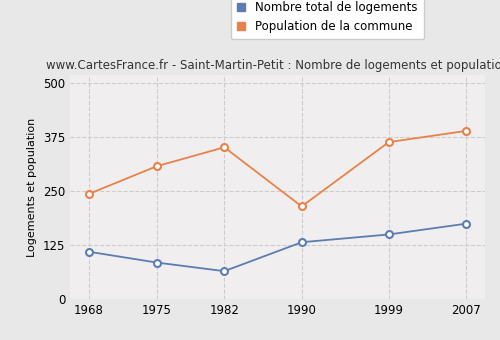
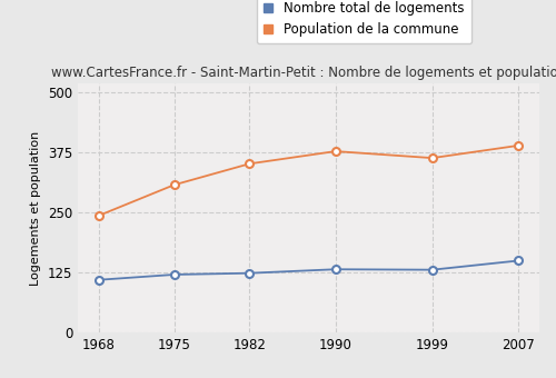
Nombre total de logements/1975: 85 -> 121
Nombre total de logements/1982: 65 -> 124
Population de la commune/1990: 215 -> 378
Nombre total de logements/1999: 150 -> 131
Nombre total de logements/2007: 175 -> 150
